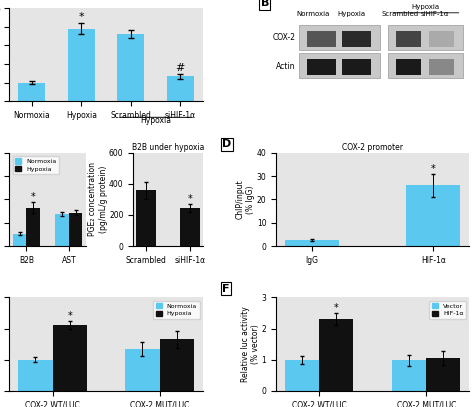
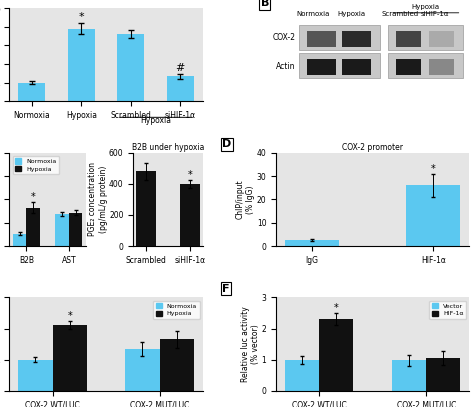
B2B under hypoxia/Scrambled: 360 -> 480
B2B under hypoxia/siHIF-1α: 240 -> 400
